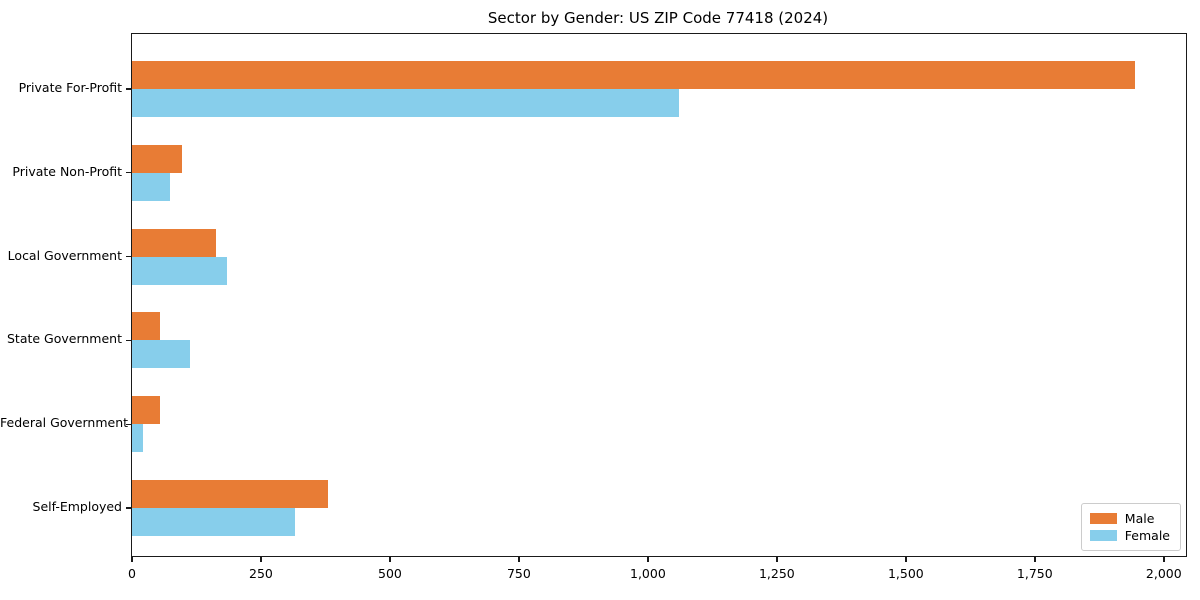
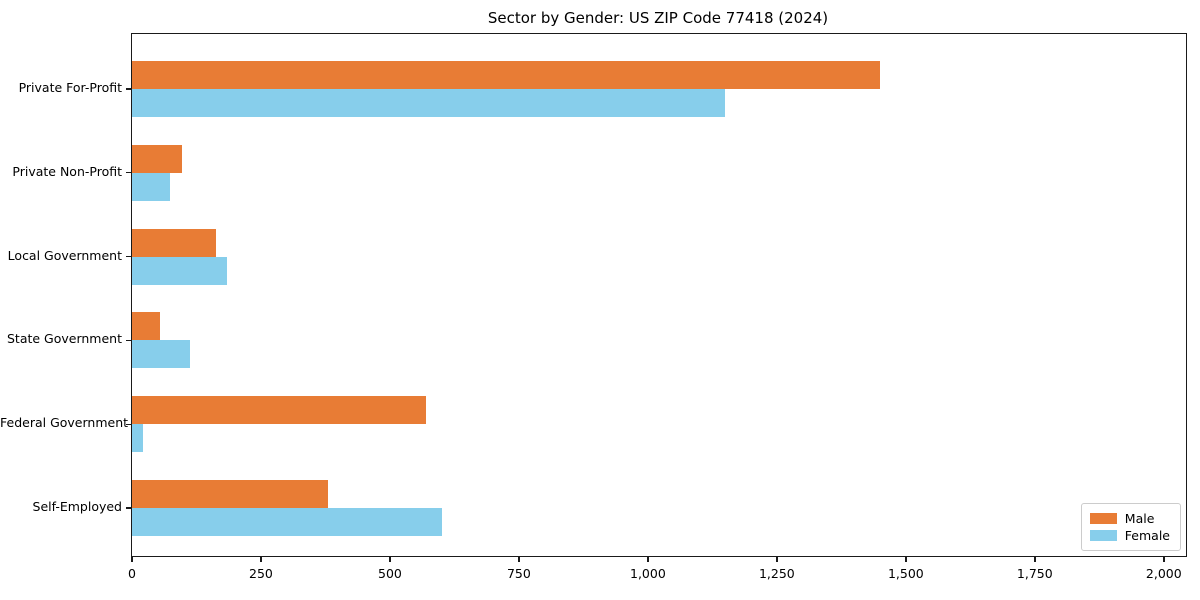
Male/Private For-Profit: 1940 -> 1450
Female/Private For-Profit: 1060 -> 1150
Male/Federal Government: 50 -> 570
Female/Self-Employed: 320 -> 600
